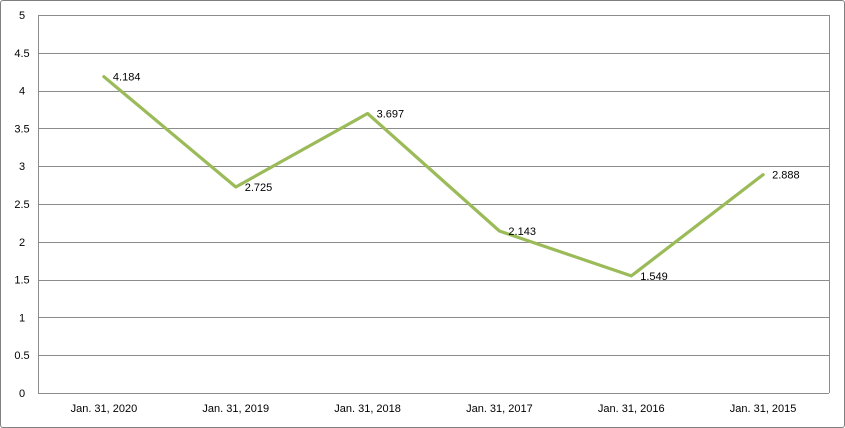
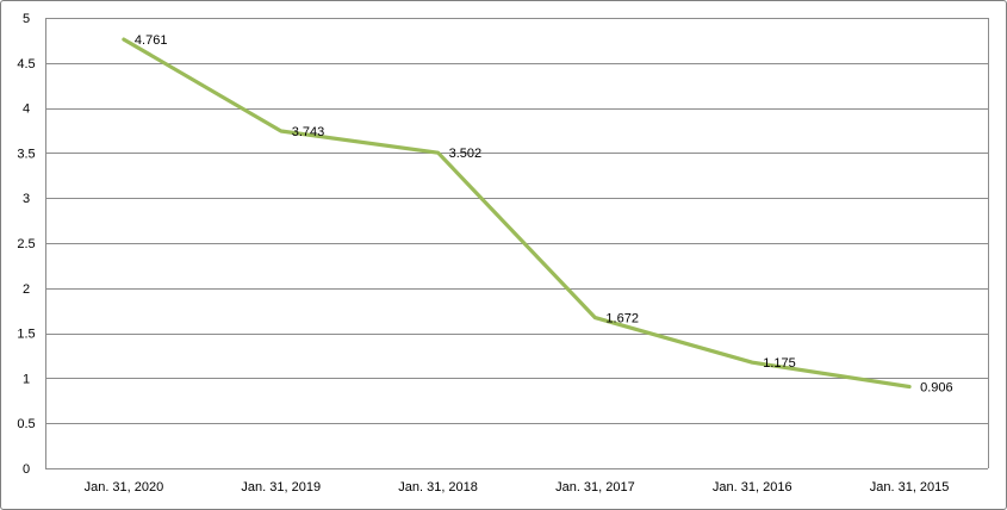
Jan. 31, 2020: 4.184 -> 4.761
Jan. 31, 2019: 2.725 -> 3.743
Jan. 31, 2018: 3.697 -> 3.502
Jan. 31, 2017: 2.143 -> 1.672
Jan. 31, 2016: 1.549 -> 1.175
Jan. 31, 2015: 2.888 -> 0.906
